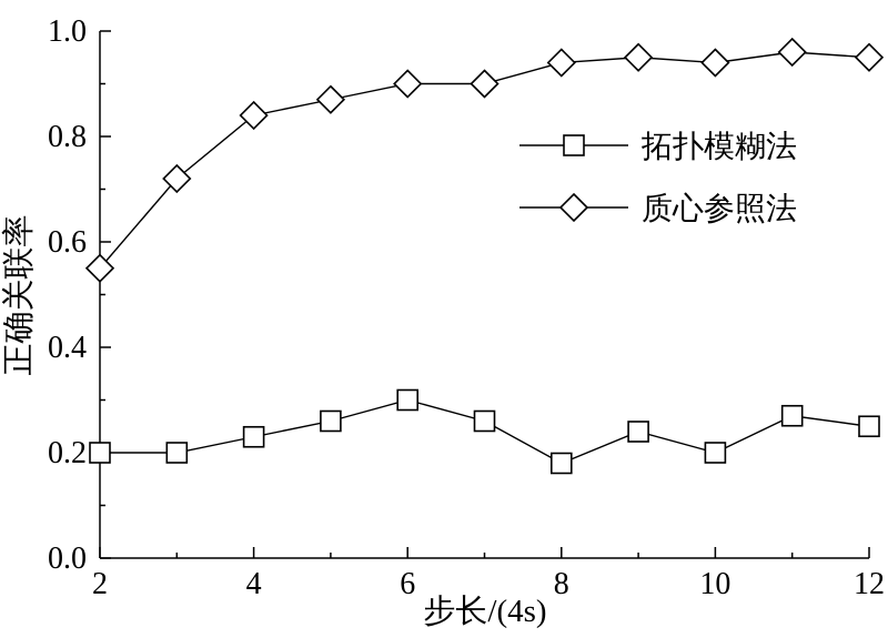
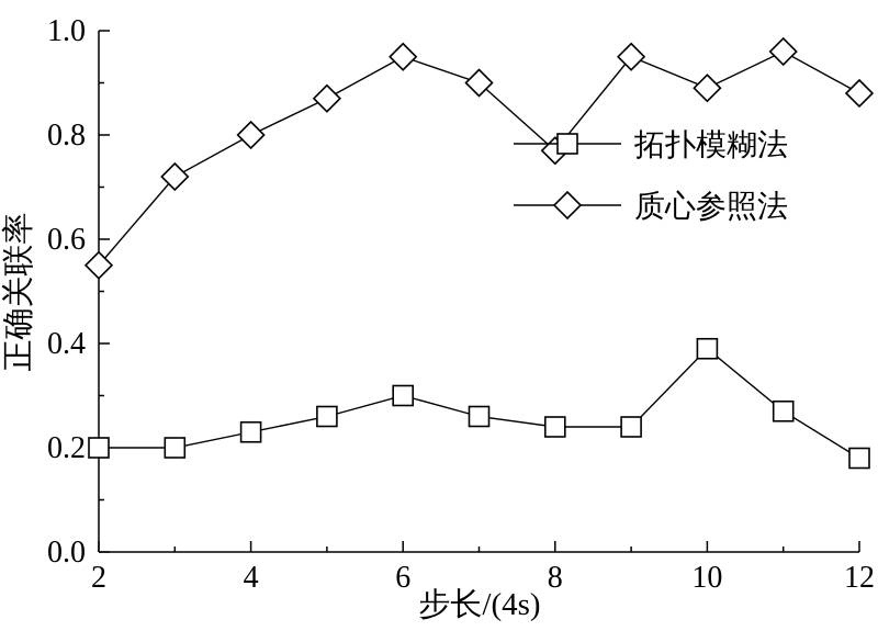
质心参照法/4: 0.84 -> 0.80
质心参照法/6: 0.90 -> 0.95
拓扑模糊法/8: 0.18 -> 0.24
质心参照法/8: 0.94 -> 0.77
拓扑模糊法/10: 0.20 -> 0.39
质心参照法/10: 0.94 -> 0.89
拓扑模糊法/12: 0.25 -> 0.18
质心参照法/12: 0.95 -> 0.88
